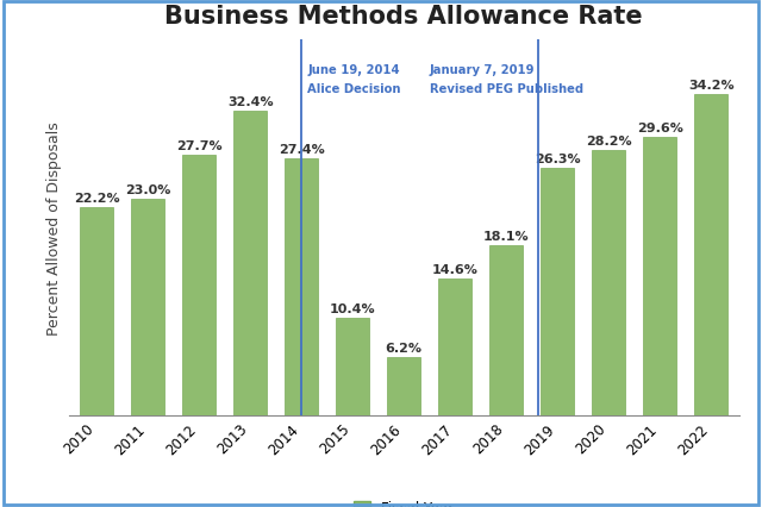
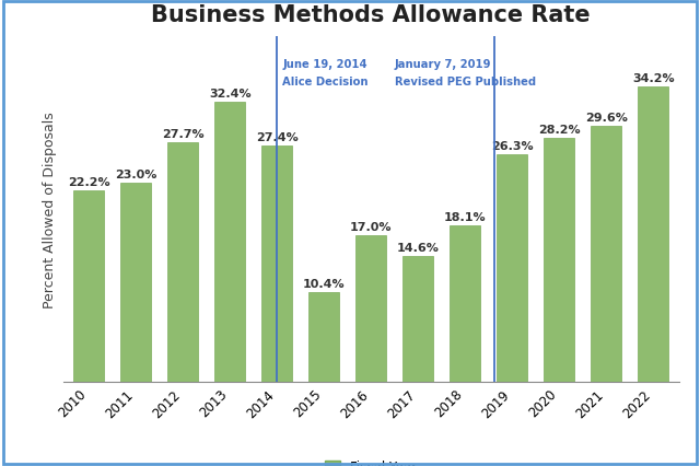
2016: 6.2% -> 17.0%
